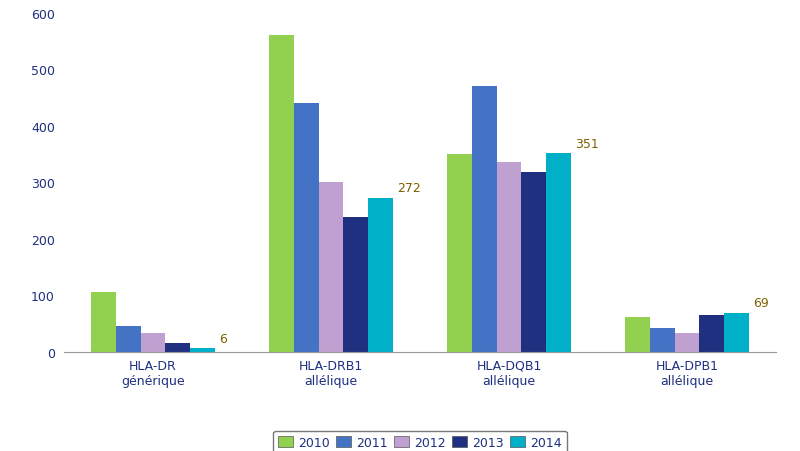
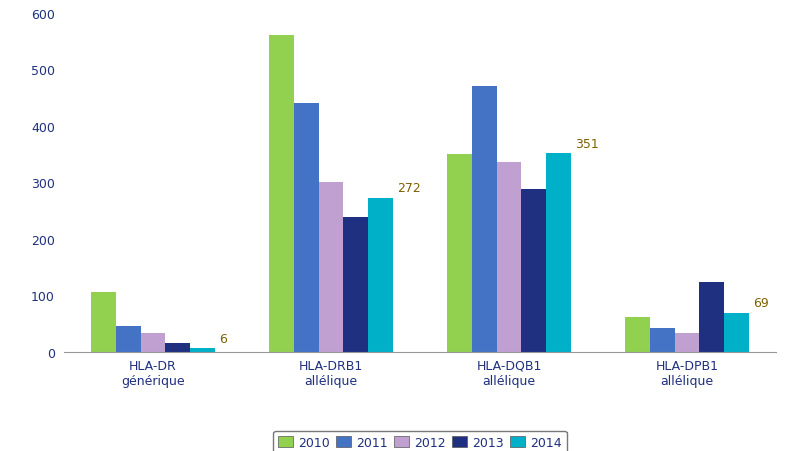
2013/HLA-DQB1 allélique: 318 -> 288
2013/HLA-DPB1 allélique: 64 -> 124
